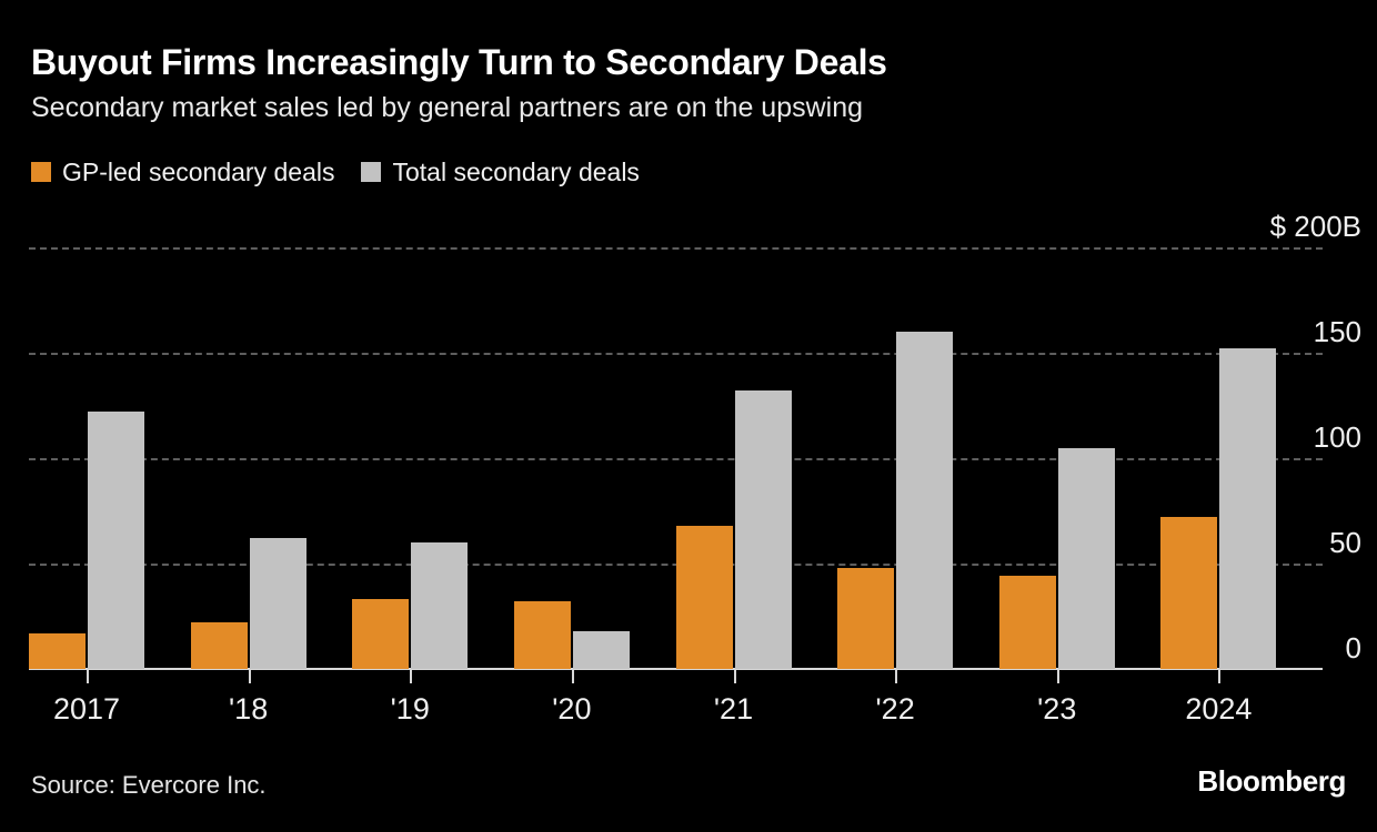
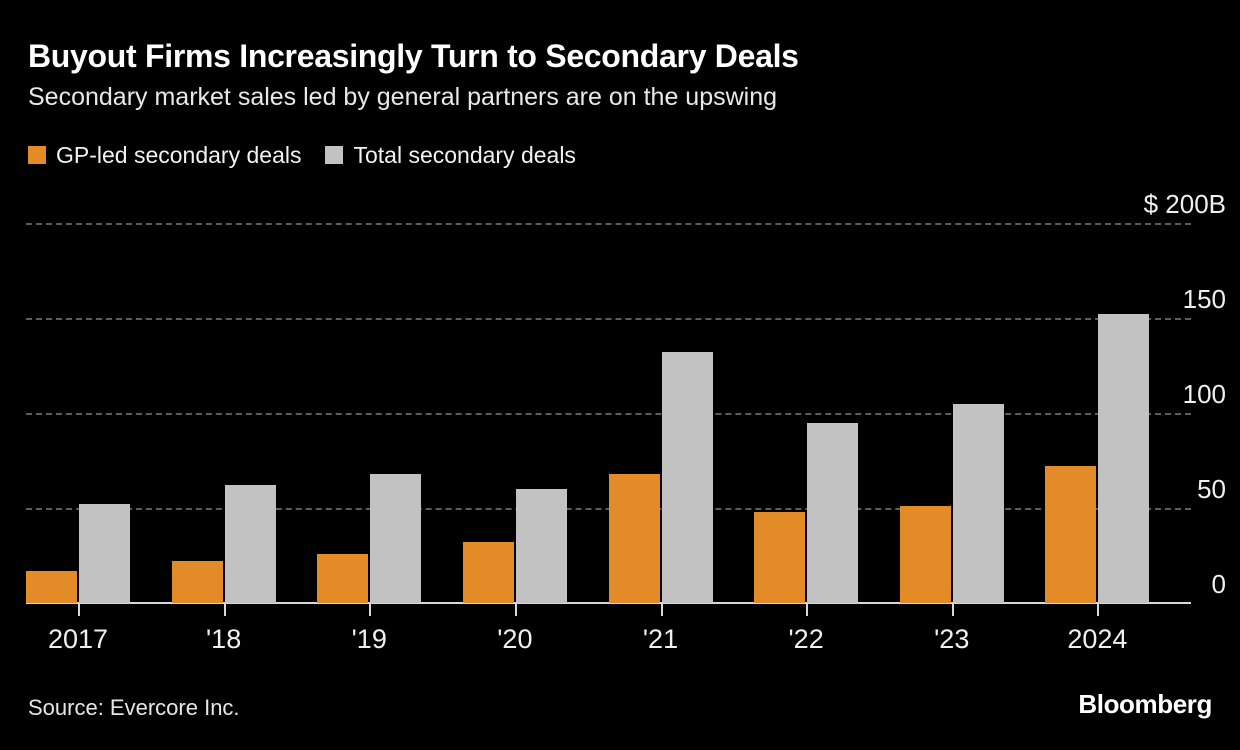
Total secondary deals/2017: 122 -> 52
GP-led secondary deals/'19: 33 -> 26
Total secondary deals/'19: 60 -> 68
Total secondary deals/'20: 18 -> 60
Total secondary deals/'22: 160 -> 95
GP-led secondary deals/'23: 44 -> 51
